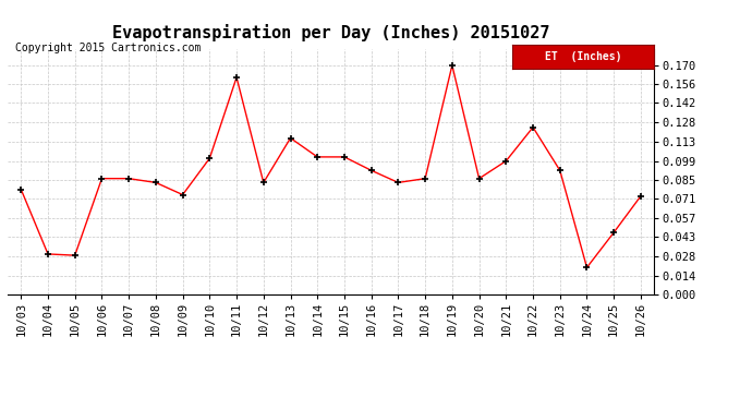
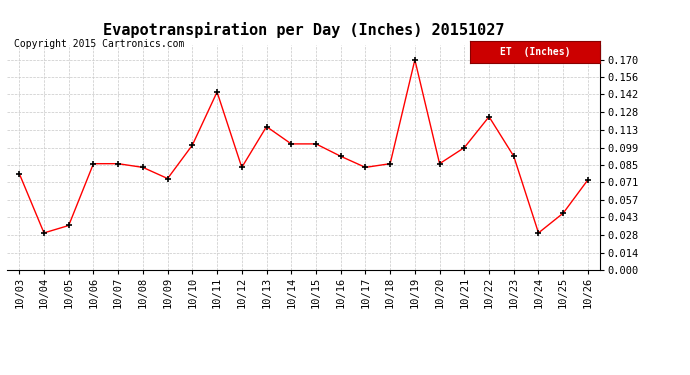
10/05: 0.029 -> 0.036
10/11: 0.161 -> 0.144
10/24: 0.020 -> 0.030
